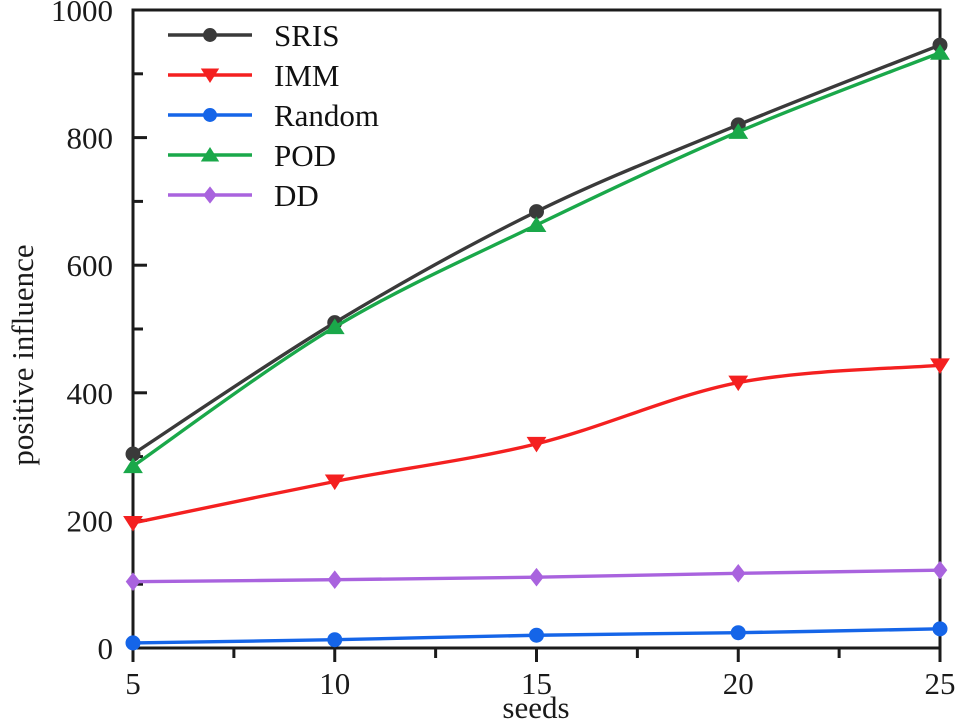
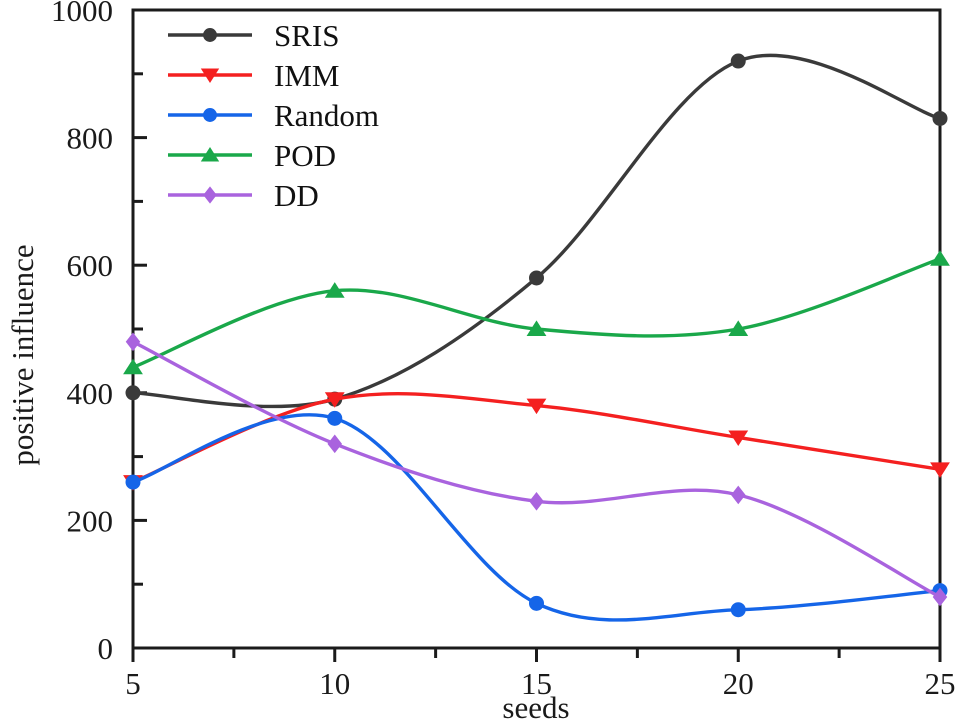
SRIS/5: 300 -> 400
IMM/5: 200 -> 260
Random/5: 10 -> 260
POD/5: 280 -> 440
DD/5: 100 -> 480
SRIS/10: 510 -> 390
IMM/10: 260 -> 390
Random/10: 10 -> 360
POD/10: 500 -> 560
DD/10: 110 -> 320
SRIS/15: 680 -> 580
IMM/15: 320 -> 380
Random/15: 20 -> 70
POD/15: 660 -> 500
DD/15: 110 -> 230
SRIS/20: 820 -> 920
IMM/20: 420 -> 330
Random/20: 20 -> 60
POD/20: 810 -> 500
DD/20: 120 -> 240
SRIS/25: 940 -> 830
IMM/25: 440 -> 280
Random/25: 30 -> 90
POD/25: 930 -> 610
DD/25: 120 -> 80
